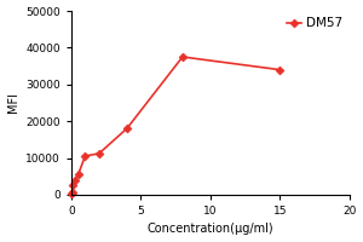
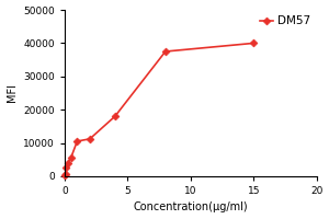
15: 34000 -> 40000
